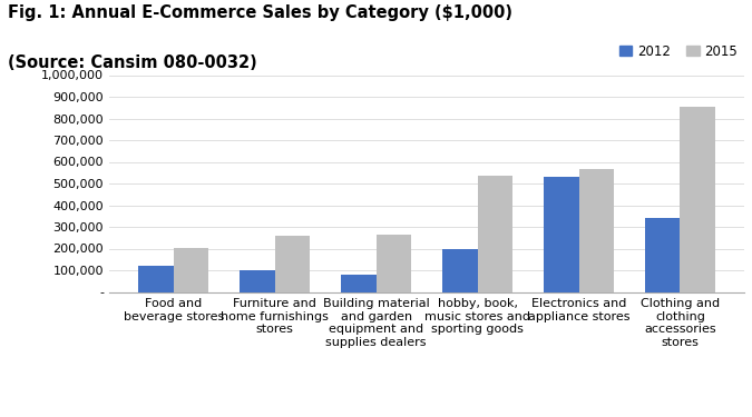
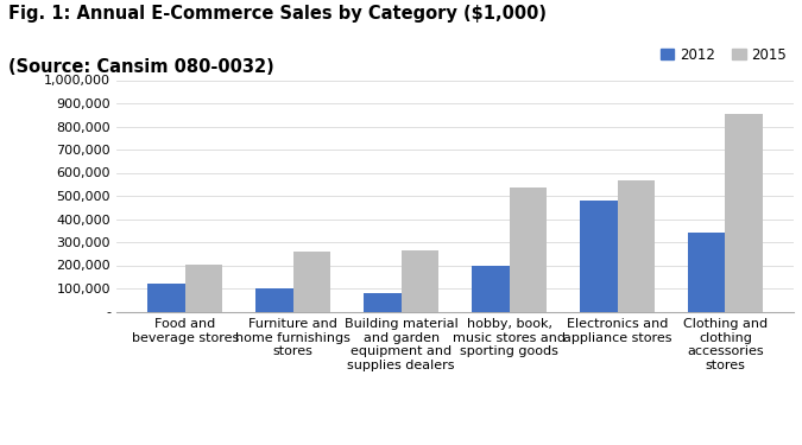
2012/Electronics and appliance stores: 530,000 -> 480,000
